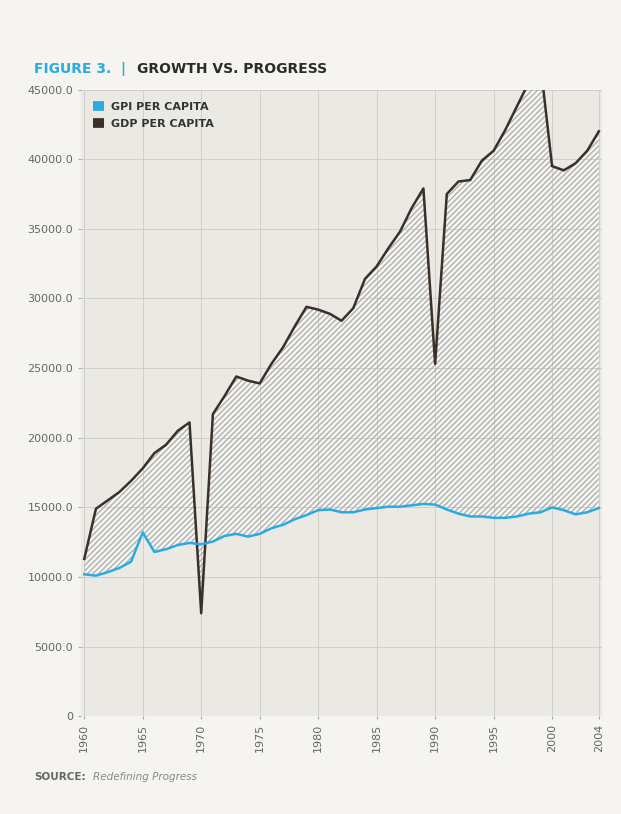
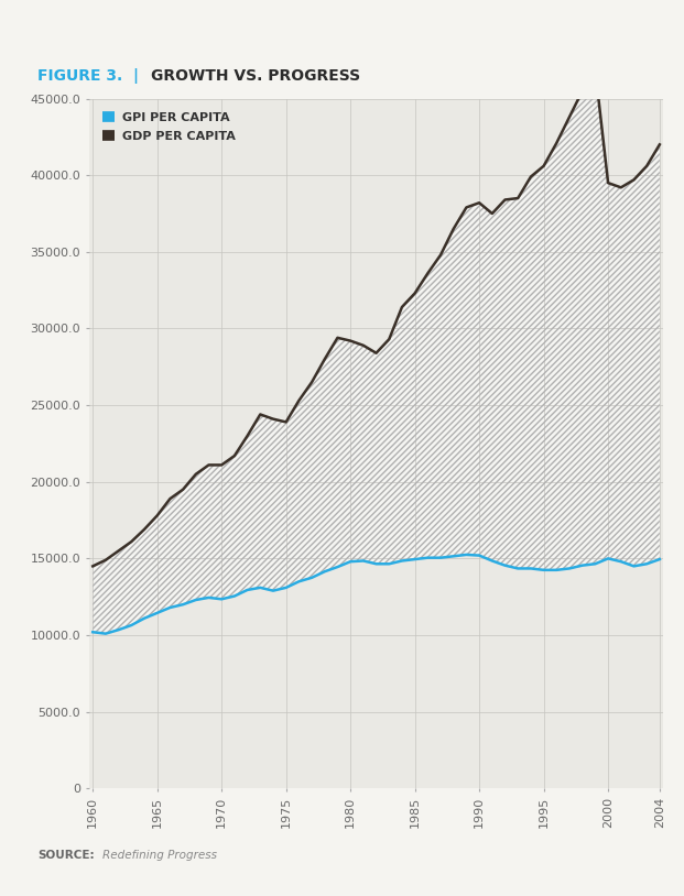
GDP PER CAPITA/1960: 11300 -> 14500
GPI PER CAPITA/1965: 13200 -> 11400
GDP PER CAPITA/1970: 7400 -> 21100
GDP PER CAPITA/1990: 25300 -> 38200
